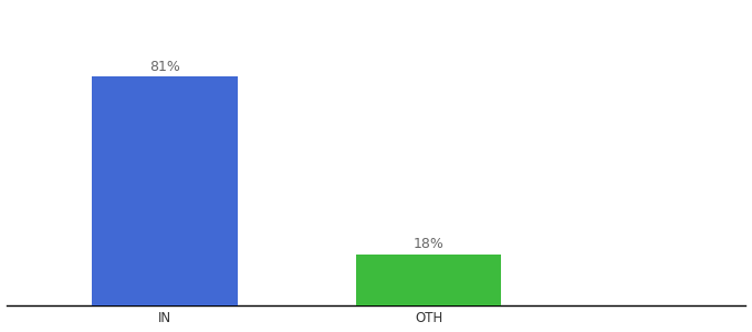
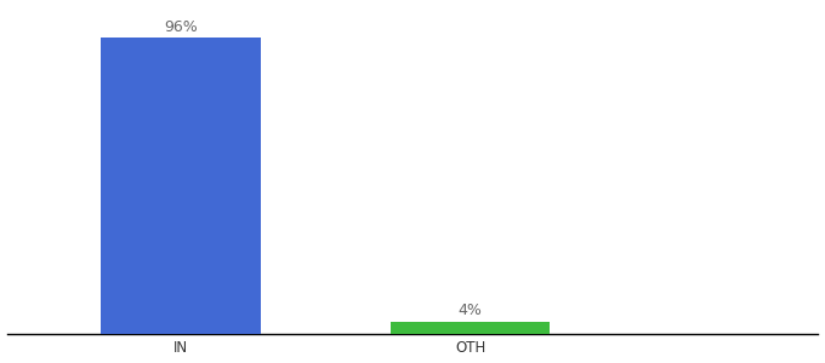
IN: 81% -> 96%
OTH: 18% -> 4%
